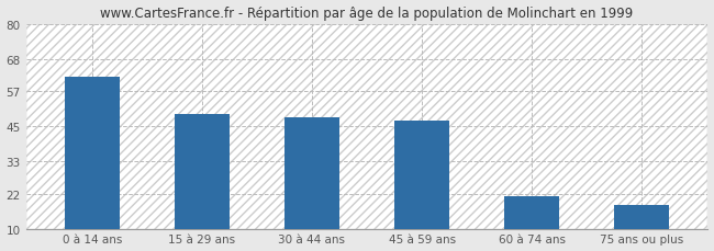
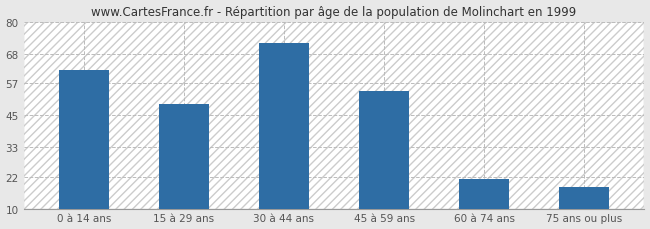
30 à 44 ans: 48 -> 72
45 à 59 ans: 47 -> 54
